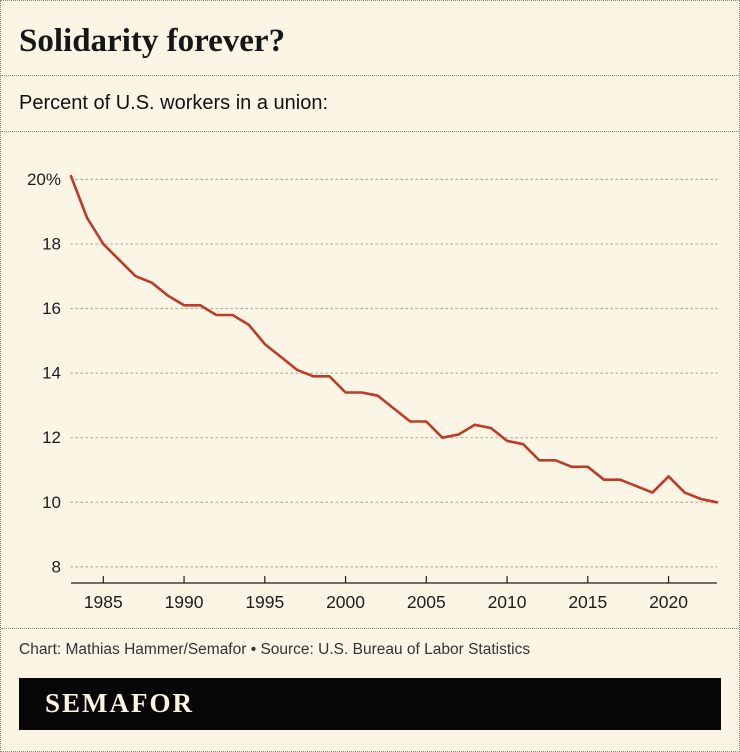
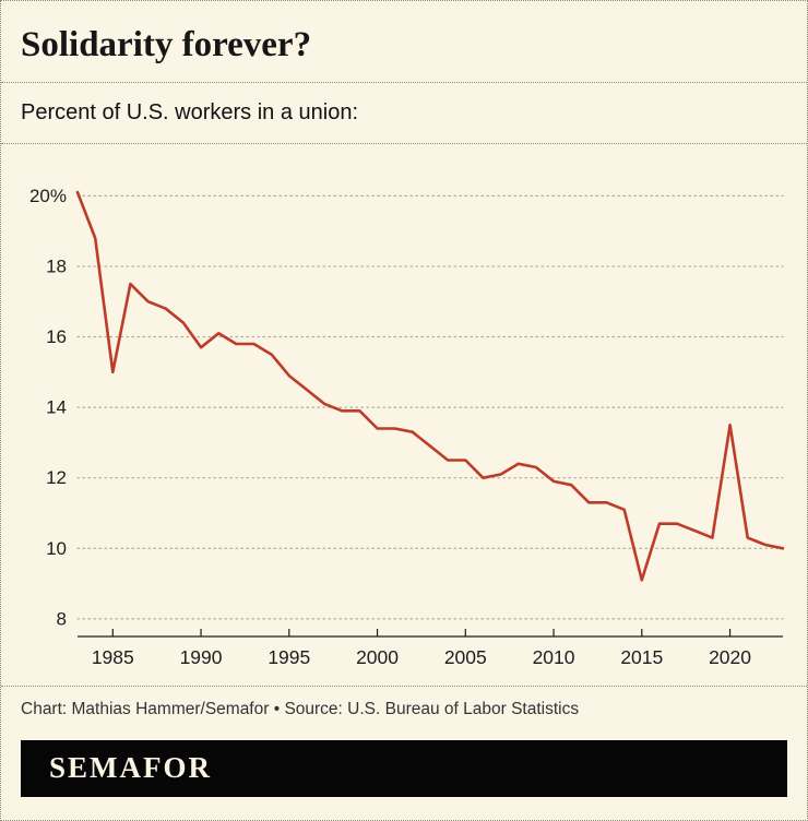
1985: 18.0% -> 15.0%
1990: 16.1% -> 15.7%
2015: 11.1% -> 9.1%
2020: 10.8% -> 13.5%
